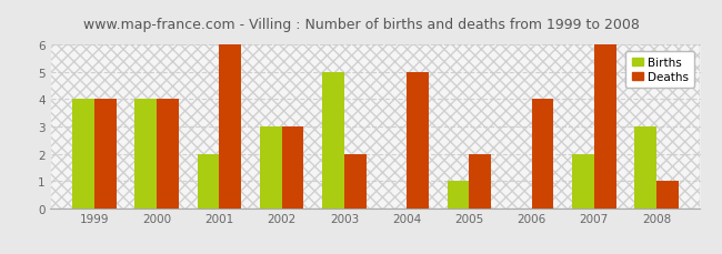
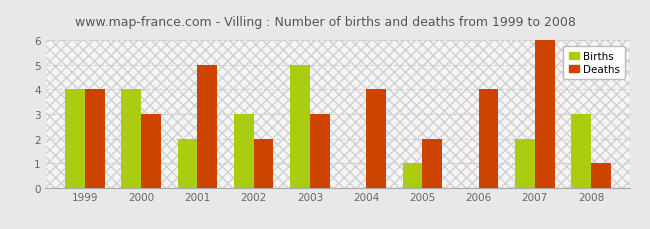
Deaths/2000: 4 -> 3
Deaths/2001: 6 -> 5
Deaths/2002: 3 -> 2
Deaths/2003: 2 -> 3
Deaths/2004: 5 -> 4
